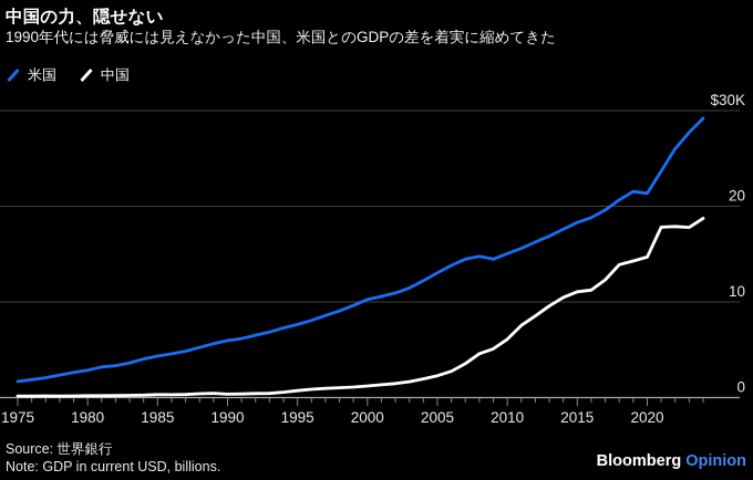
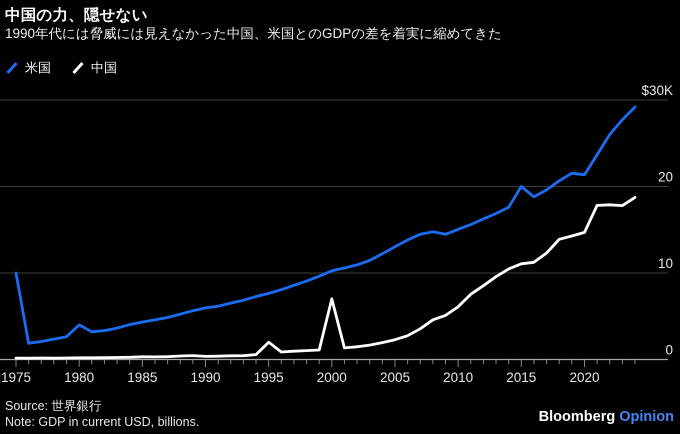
米国/1975: $2K -> $10K
米国/1980: $3K -> $4K
中国/1995: $1K -> $2K
中国/2000: $1K -> $7K
米国/2015: $18K -> $20K
